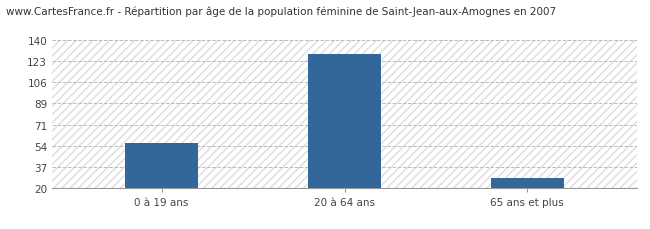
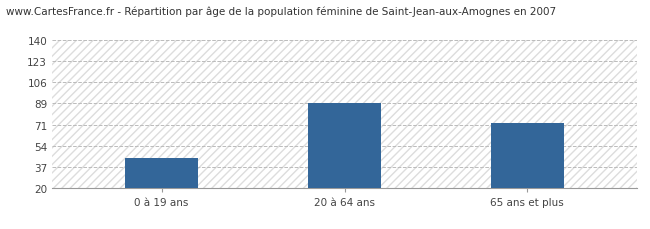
0 à 19 ans: 56 -> 44
20 à 64 ans: 129 -> 89
65 ans et plus: 28 -> 73
